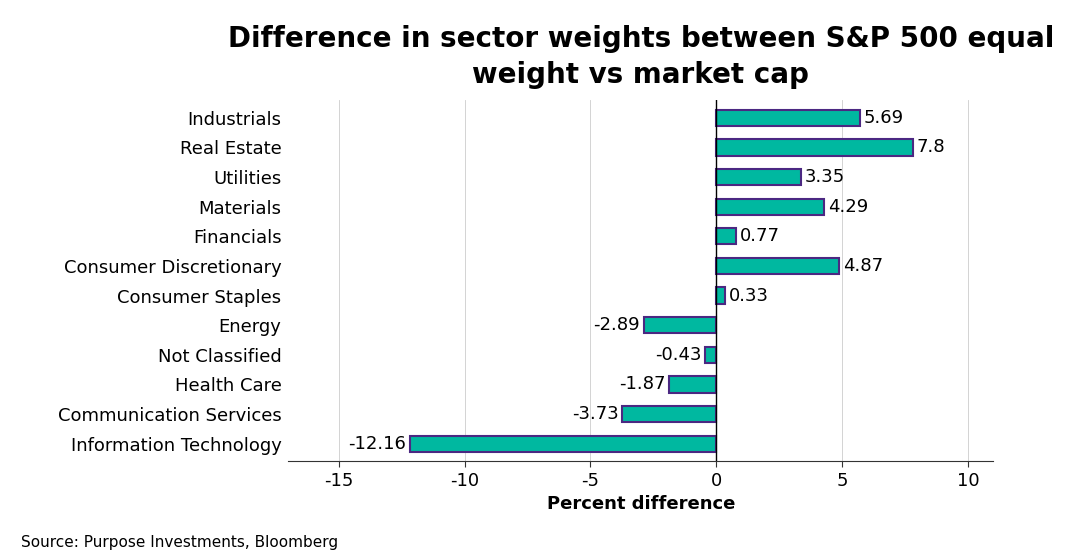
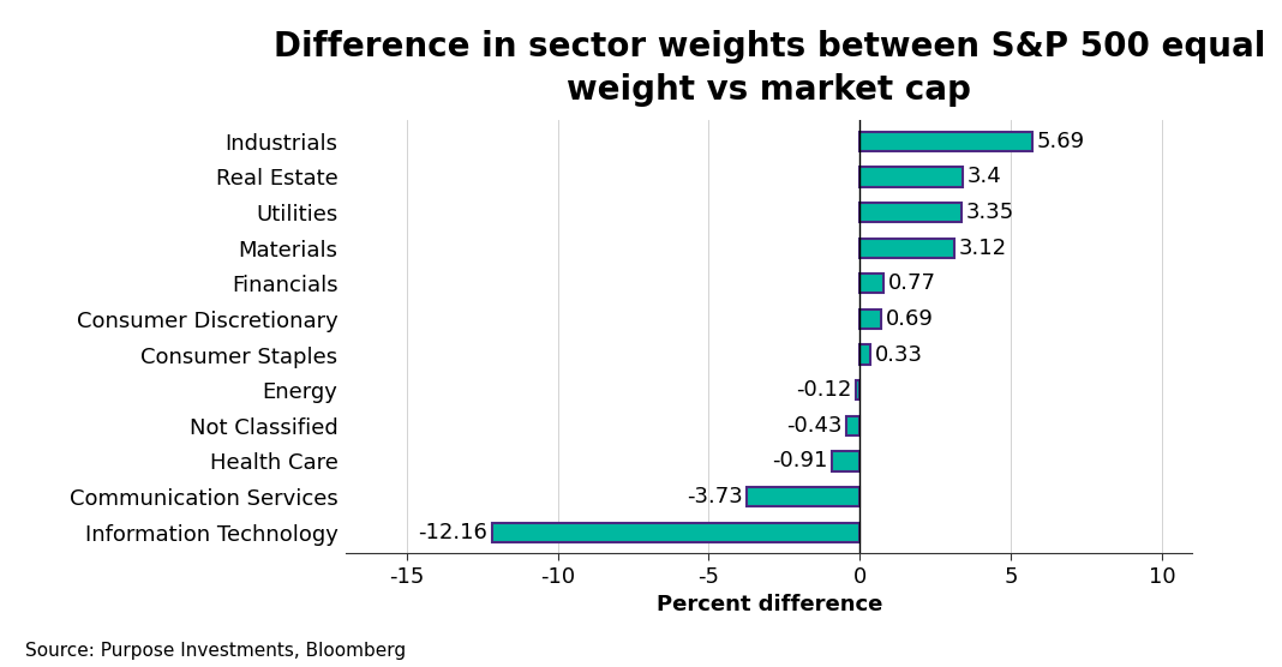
Real Estate: 7.8 -> 3.4
Materials: 4.29 -> 3.12
Consumer Discretionary: 4.87 -> 0.69
Energy: -2.89 -> -0.12
Health Care: -1.87 -> -0.91
